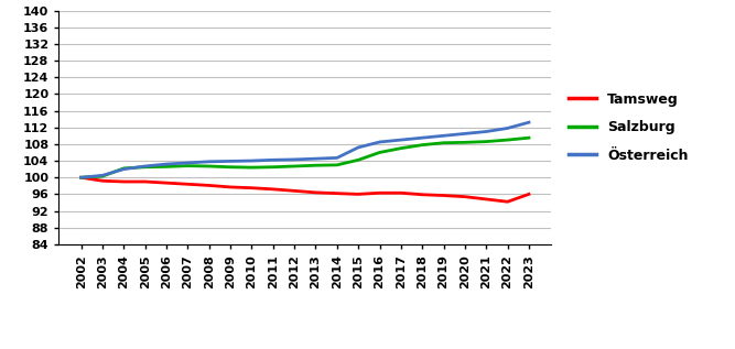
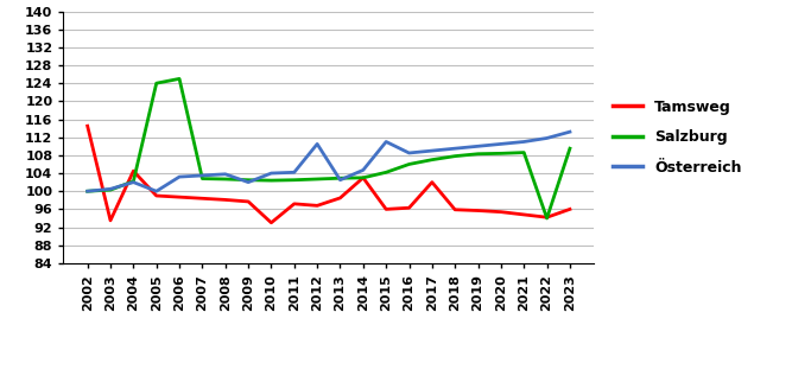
Tamsweg/2002: 100.0 -> 114.5
Tamsweg/2003: 99.2 -> 93.5
Tamsweg/2004: 99.0 -> 104.5
Salzburg/2005: 102.5 -> 124.0
Österreich/2005: 102.7 -> 100.0
Salzburg/2006: 102.6 -> 125.0
Österreich/2009: 103.9 -> 102.0
Tamsweg/2010: 97.5 -> 93.0
Österreich/2012: 104.3 -> 110.5
Tamsweg/2013: 96.4 -> 98.5
Österreich/2013: 104.5 -> 102.5
Tamsweg/2014: 96.2 -> 103.0
Österreich/2015: 107.2 -> 111.0
Tamsweg/2017: 96.3 -> 102.0
Salzburg/2022: 109.0 -> 94.0
